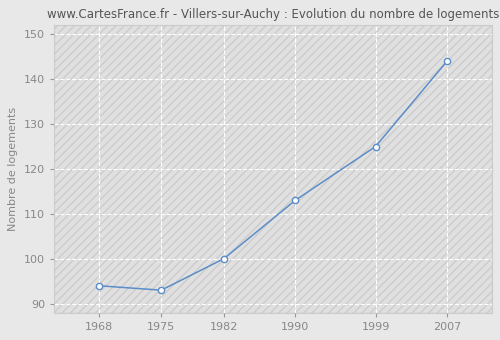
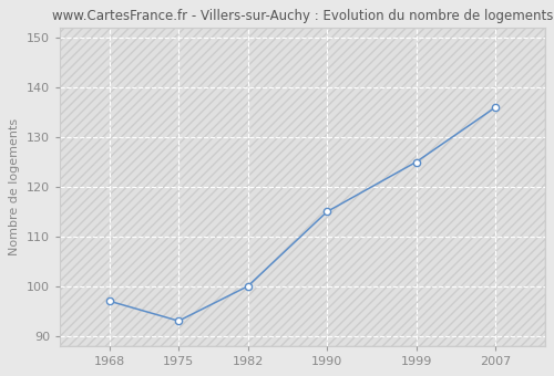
1968: 94 -> 97
1990: 113 -> 115
2007: 144 -> 136
